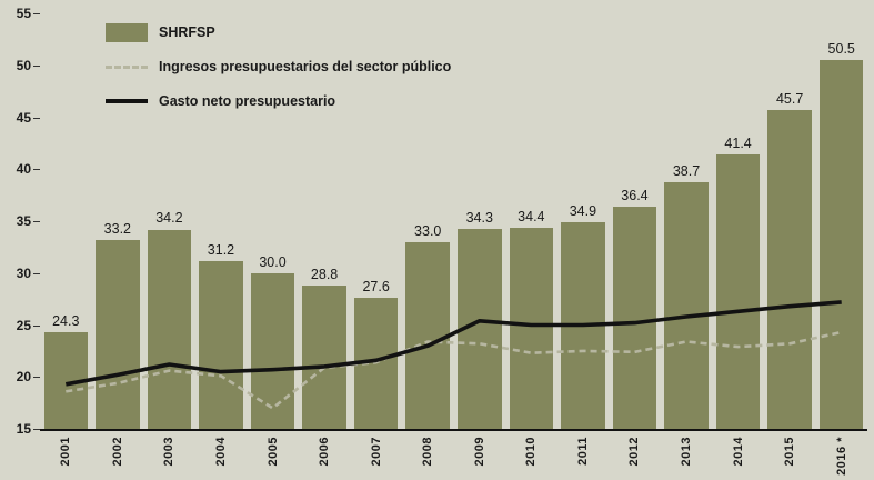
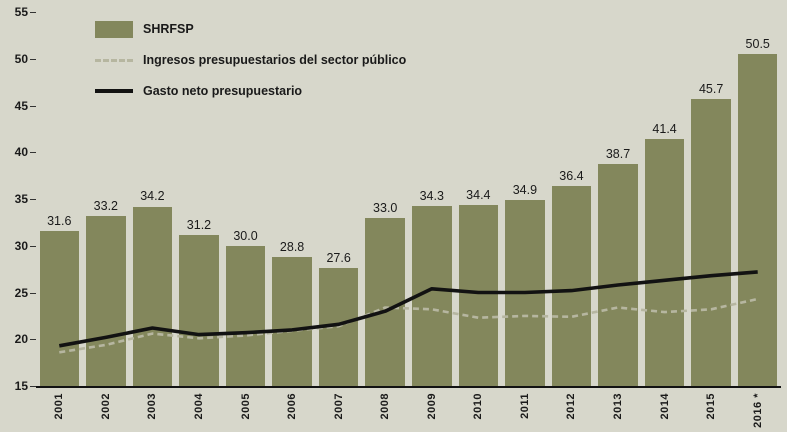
SHRFSP/2001: 24.3 -> 31.6
Ingresos presupuestarios del sector público/2005: 17 -> 20
